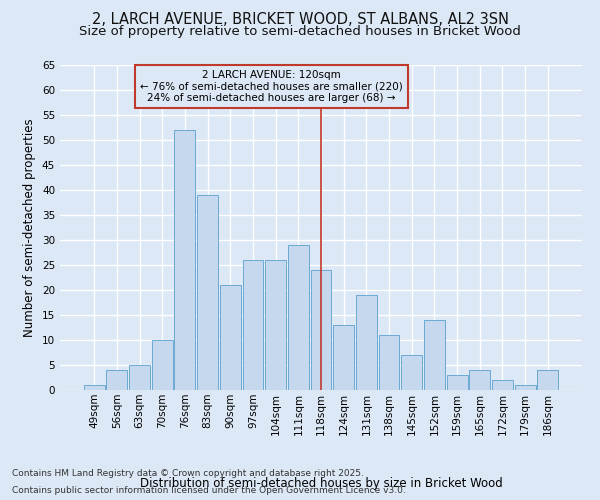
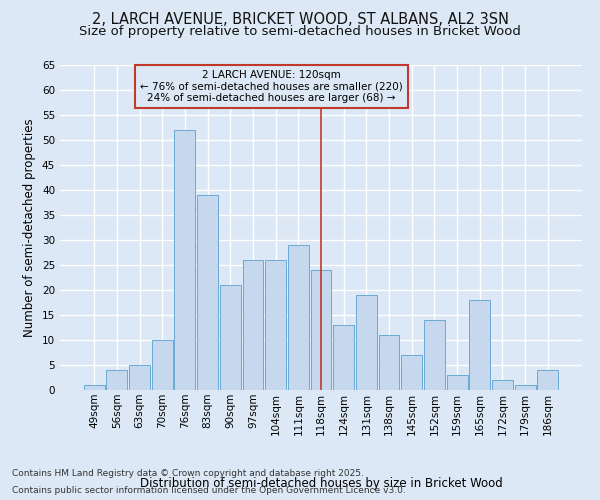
165sqm: 4 -> 18
